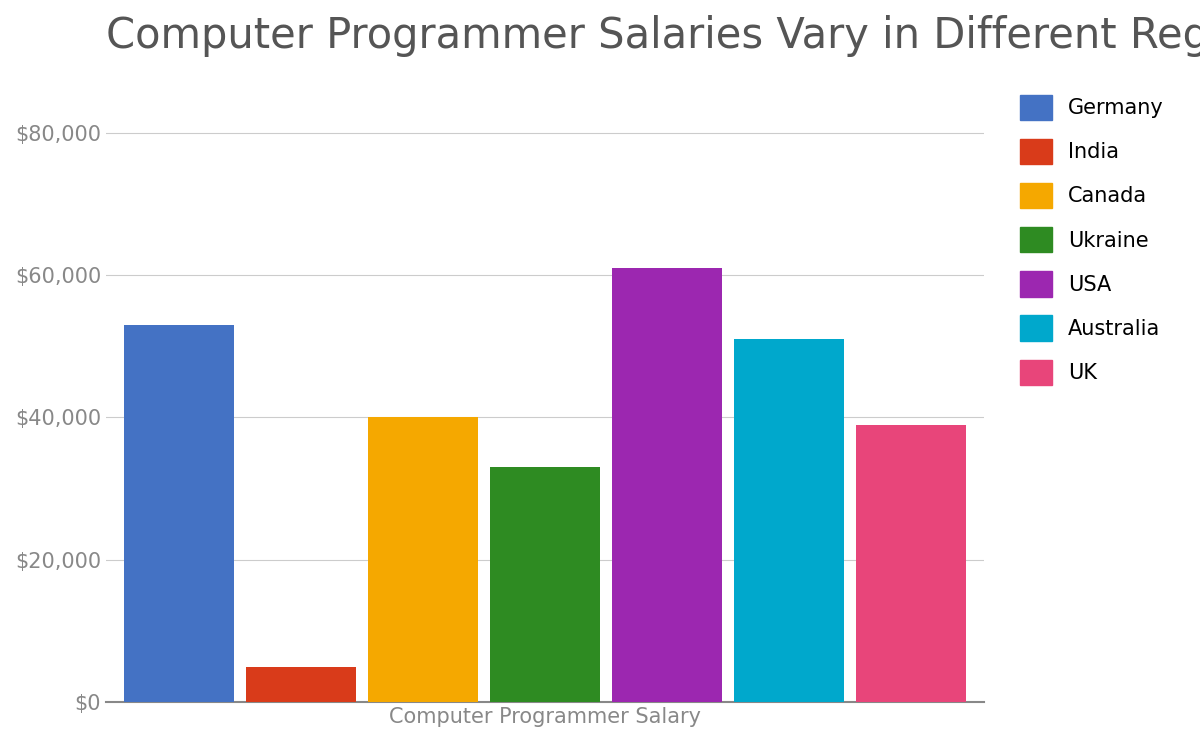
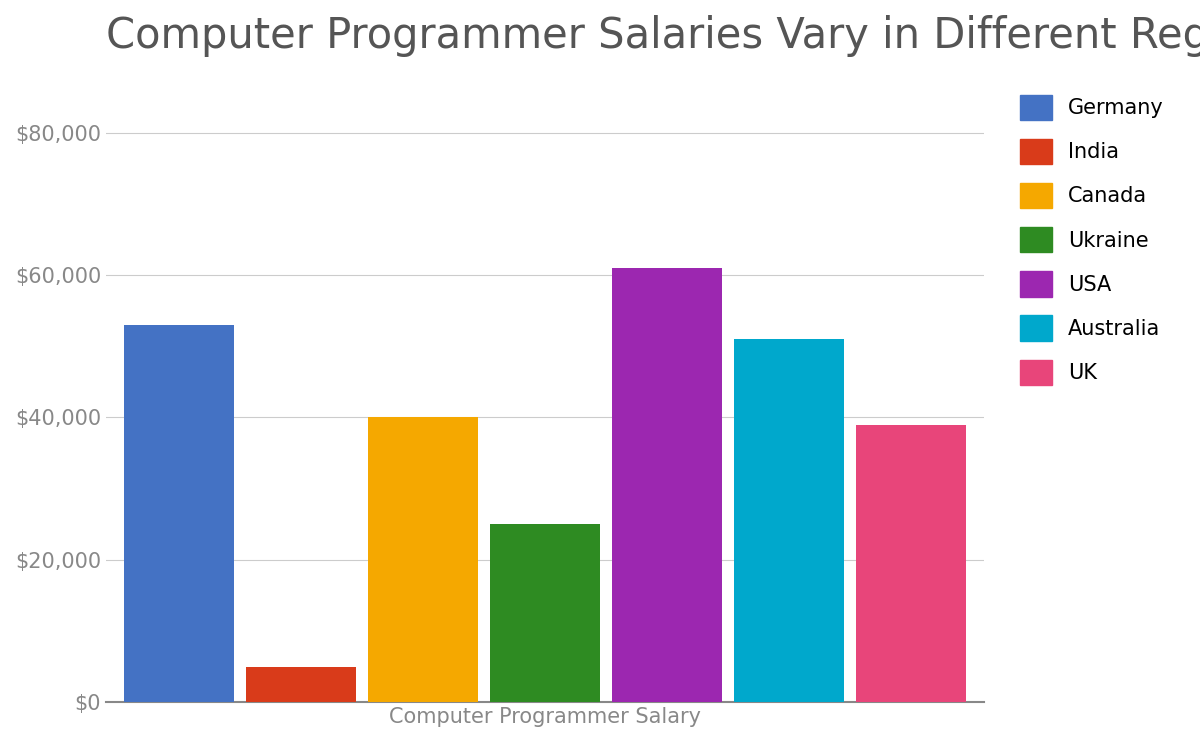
Computer Programmer Salary: $33,000 -> $25,000
